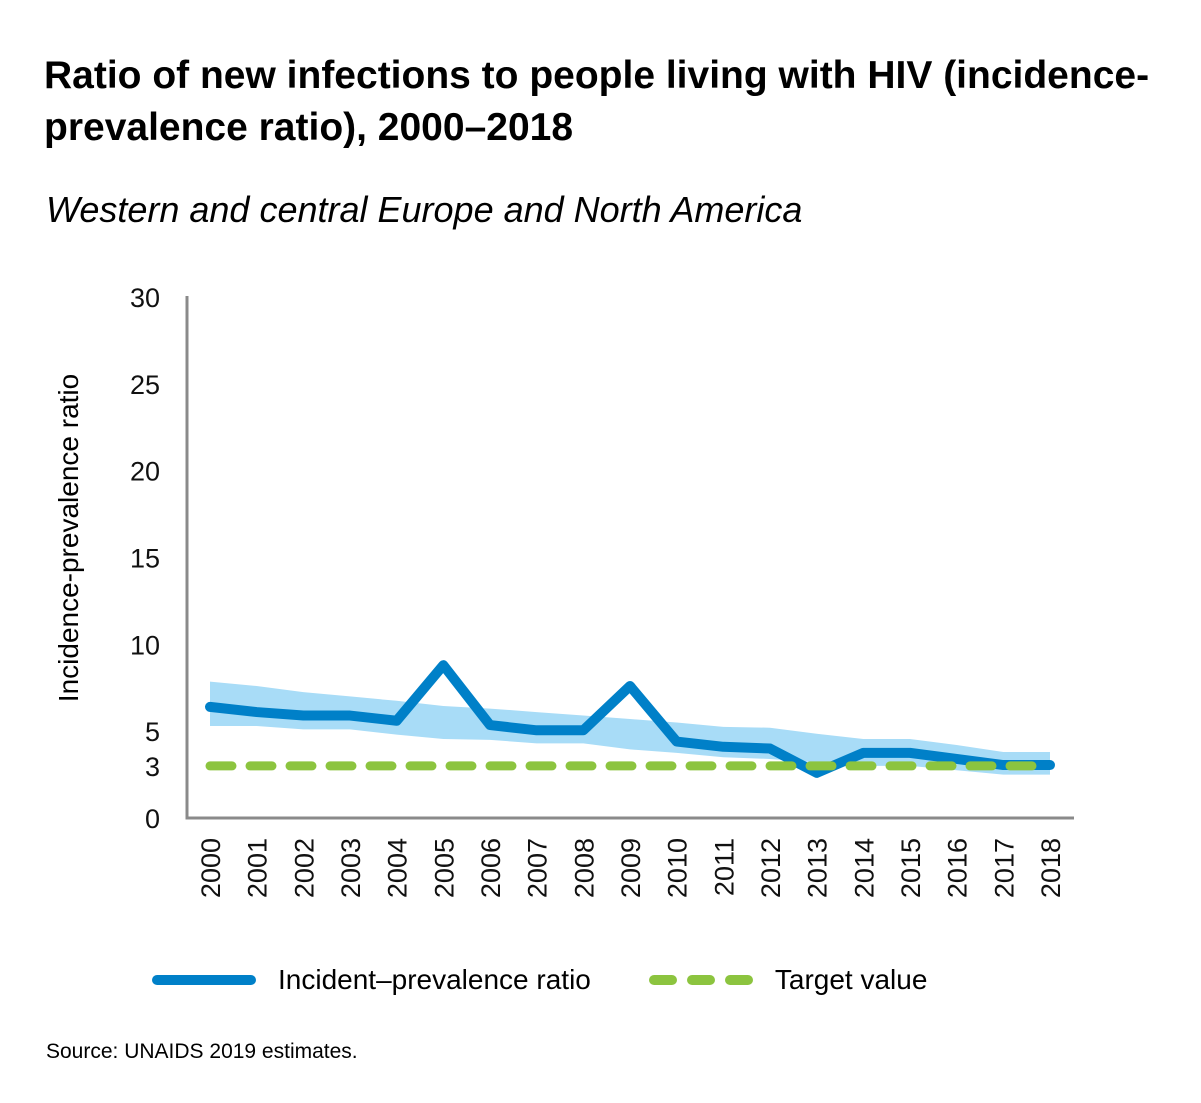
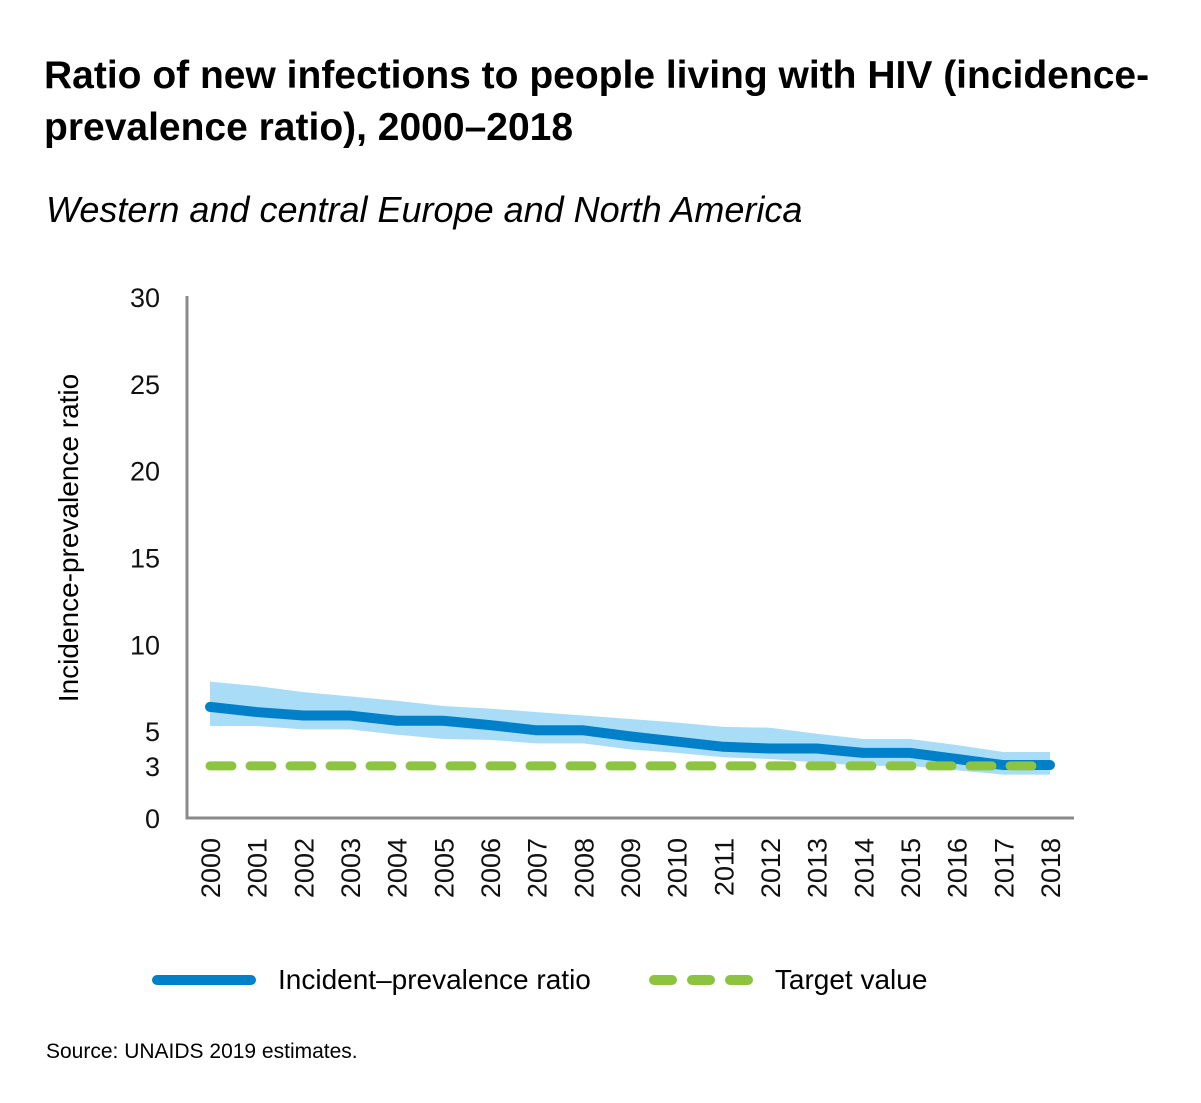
Incident–prevalence ratio/2005: 8.8 -> 5.6
Incident–prevalence ratio/2009: 7.6 -> 4.7
Incident–prevalence ratio/2013: 2.6 -> 4.0
